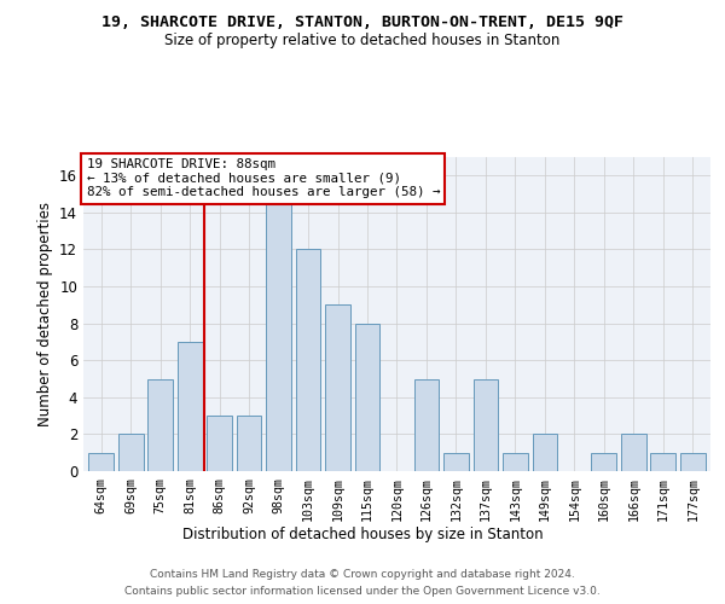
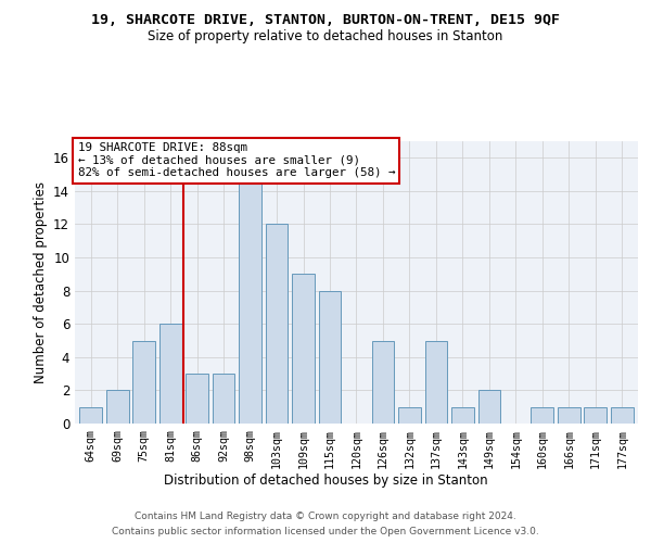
81sqm: 7 -> 6
166sqm: 2 -> 1
